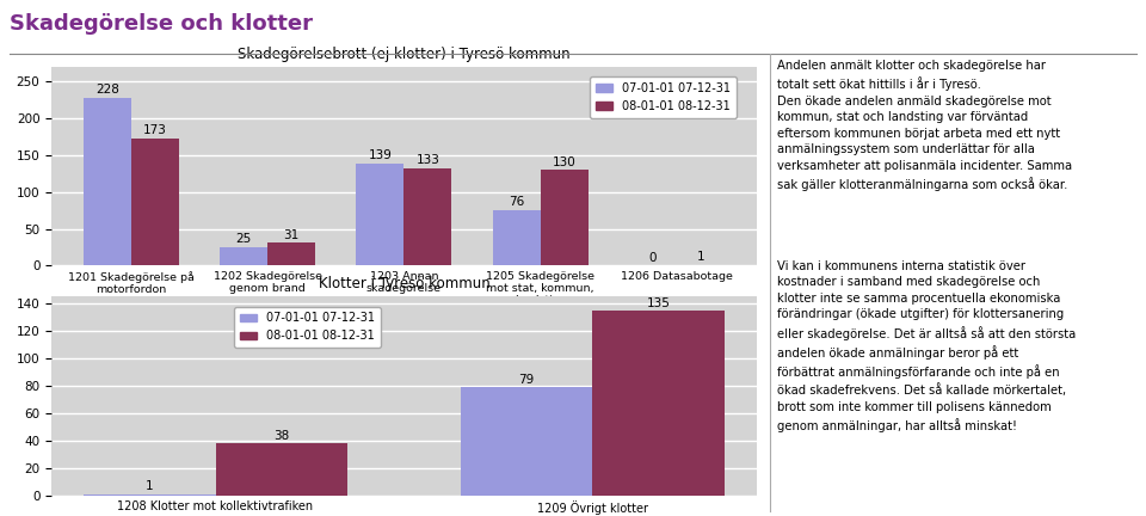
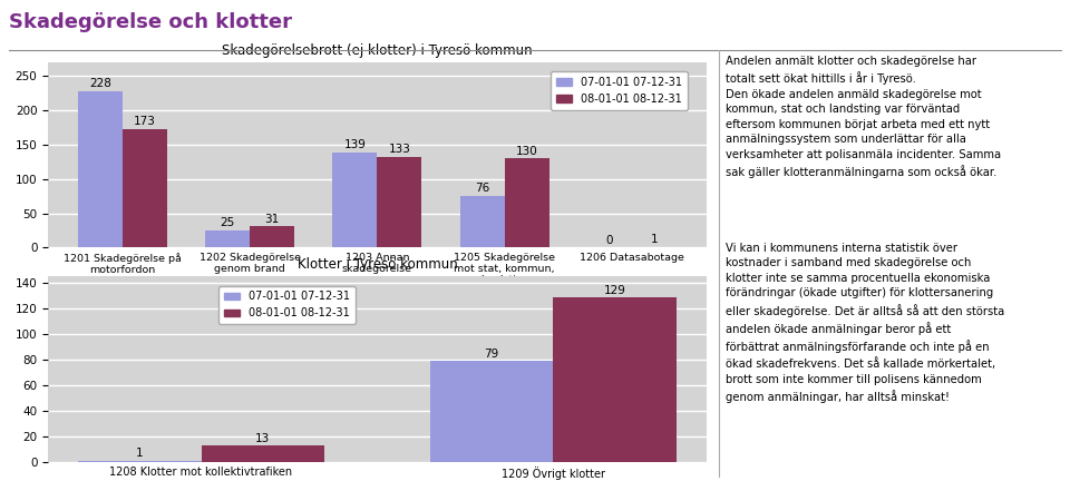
08-01-01 08-12-31/1208 Klotter mot kollektivtrafiken: 38 -> 13
08-01-01 08-12-31/1209 Övrigt klotter: 135 -> 129
